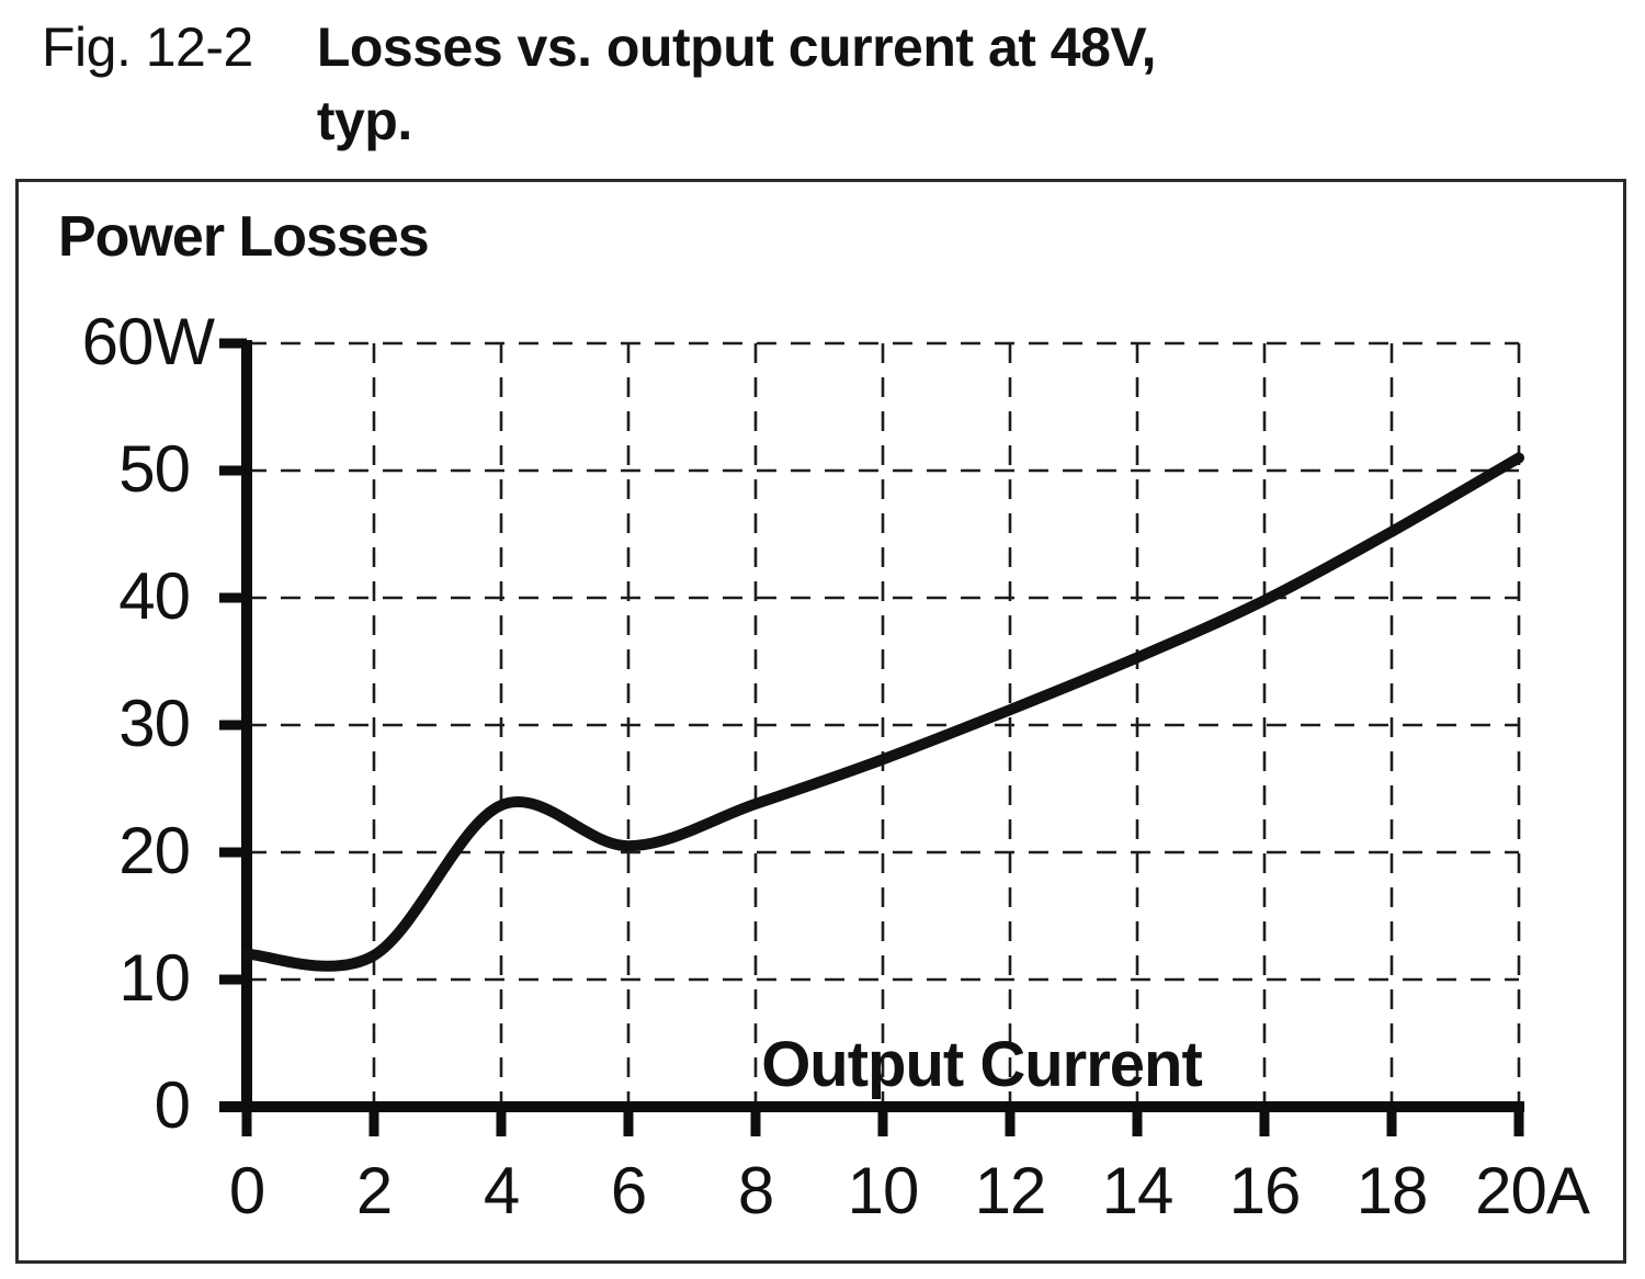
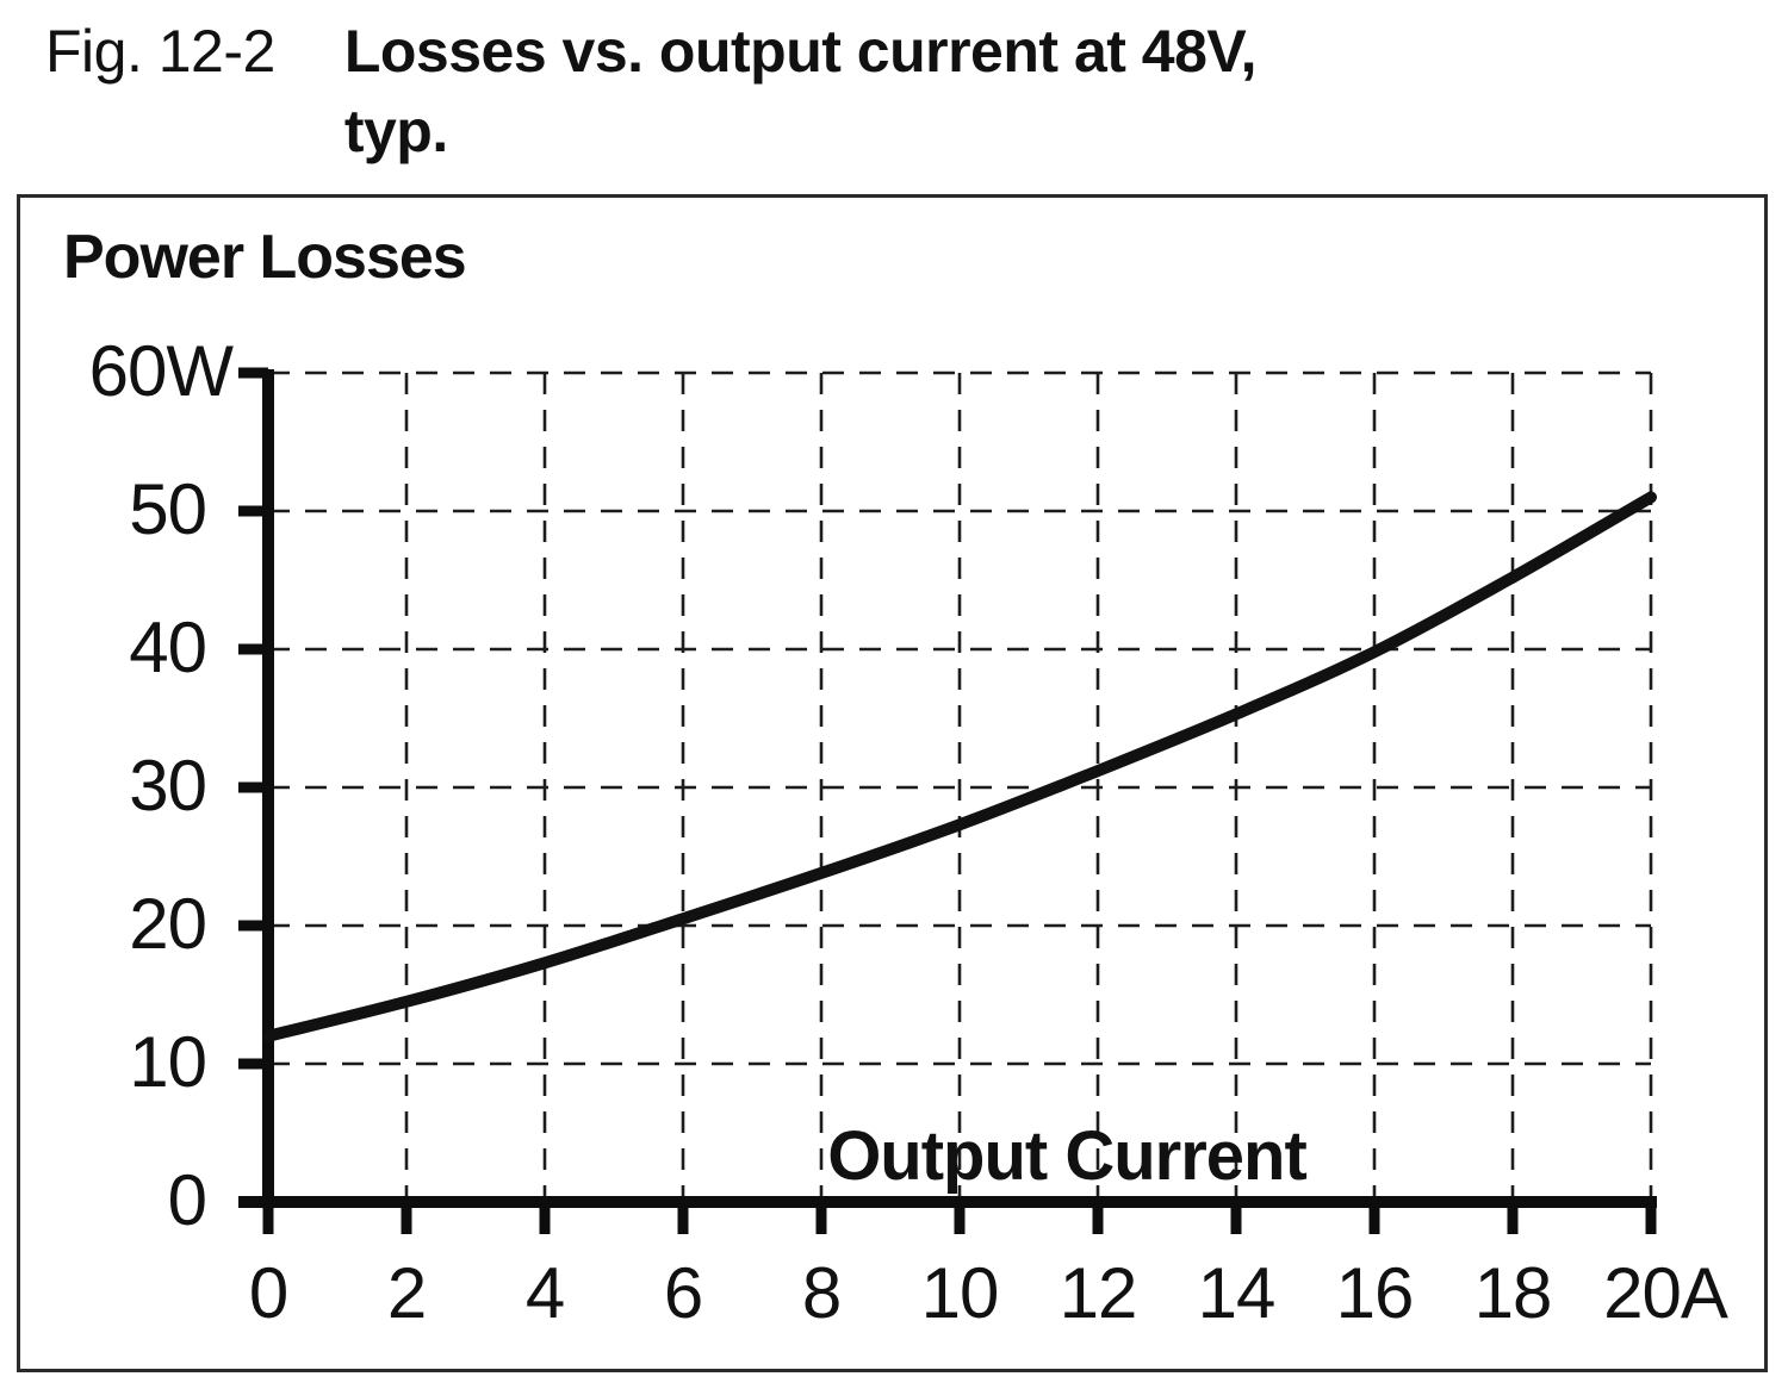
2: 11.9 -> 14.5
4: 23.7 -> 17.3
